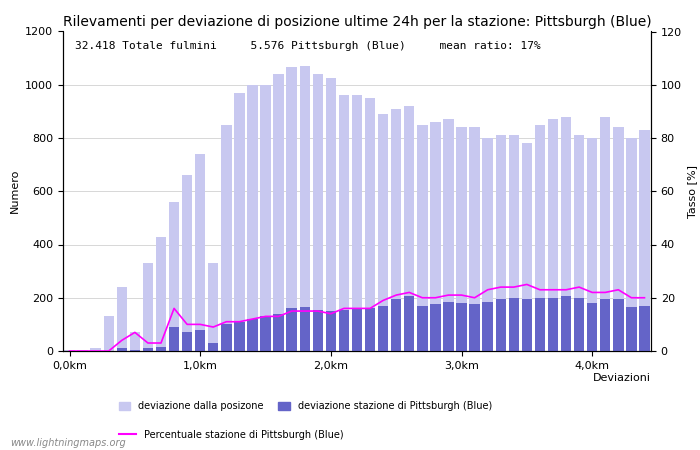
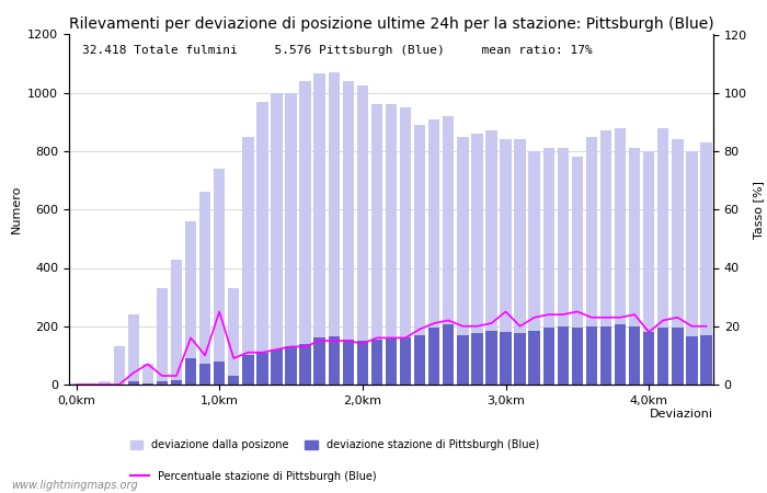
Percentuale stazione di Pittsburgh (Blue)/1,0km: 10 -> 25
Percentuale stazione di Pittsburgh (Blue)/3,0km: 21 -> 25
Percentuale stazione di Pittsburgh (Blue)/4,0km: 22 -> 18
